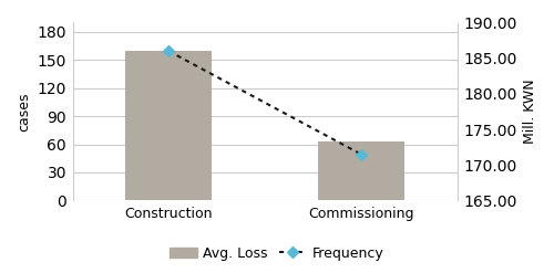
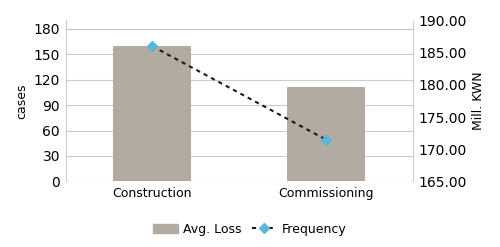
Commissioning: 63 -> 112
